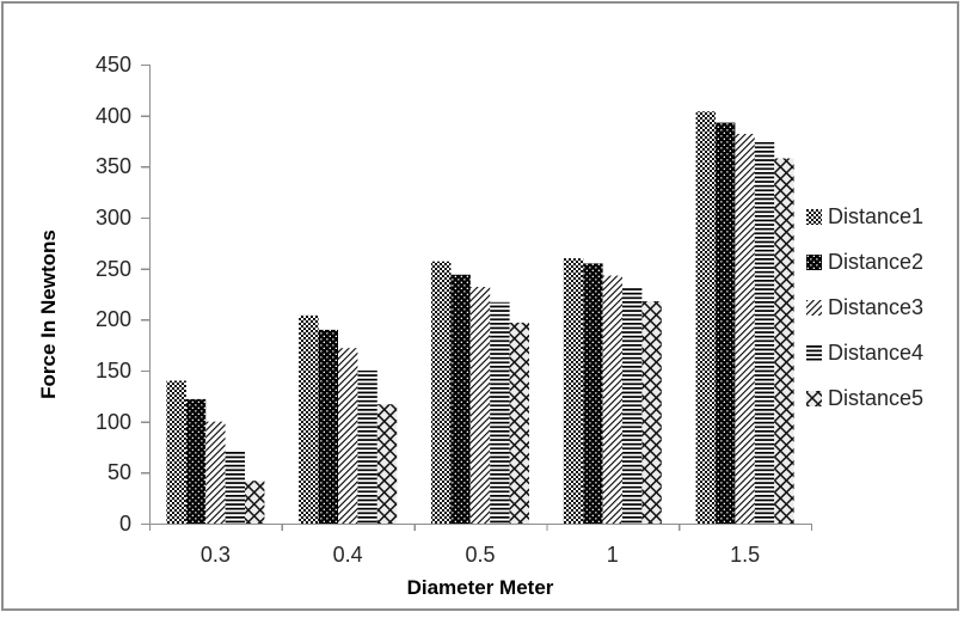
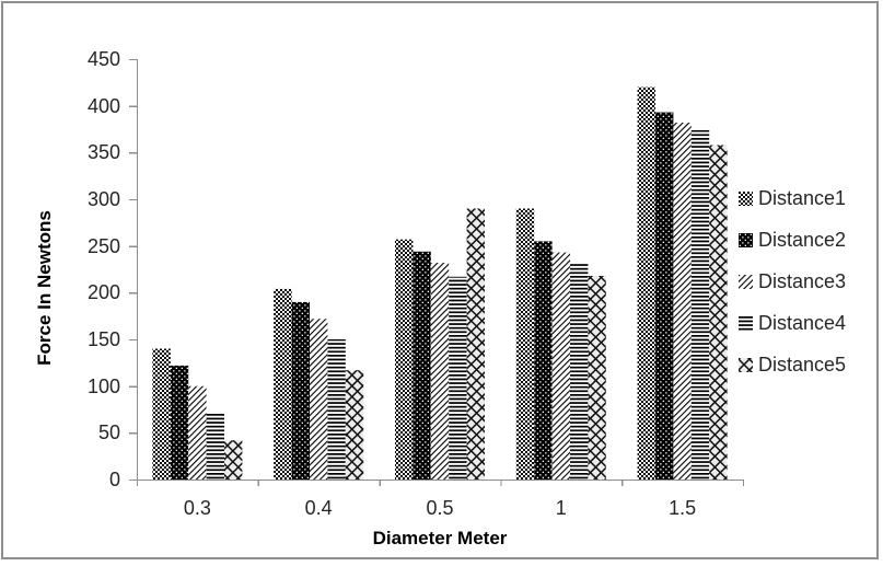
Distance5/0.5: 200 -> 290
Distance1/1: 260 -> 290
Distance1/1.5: 400 -> 420
